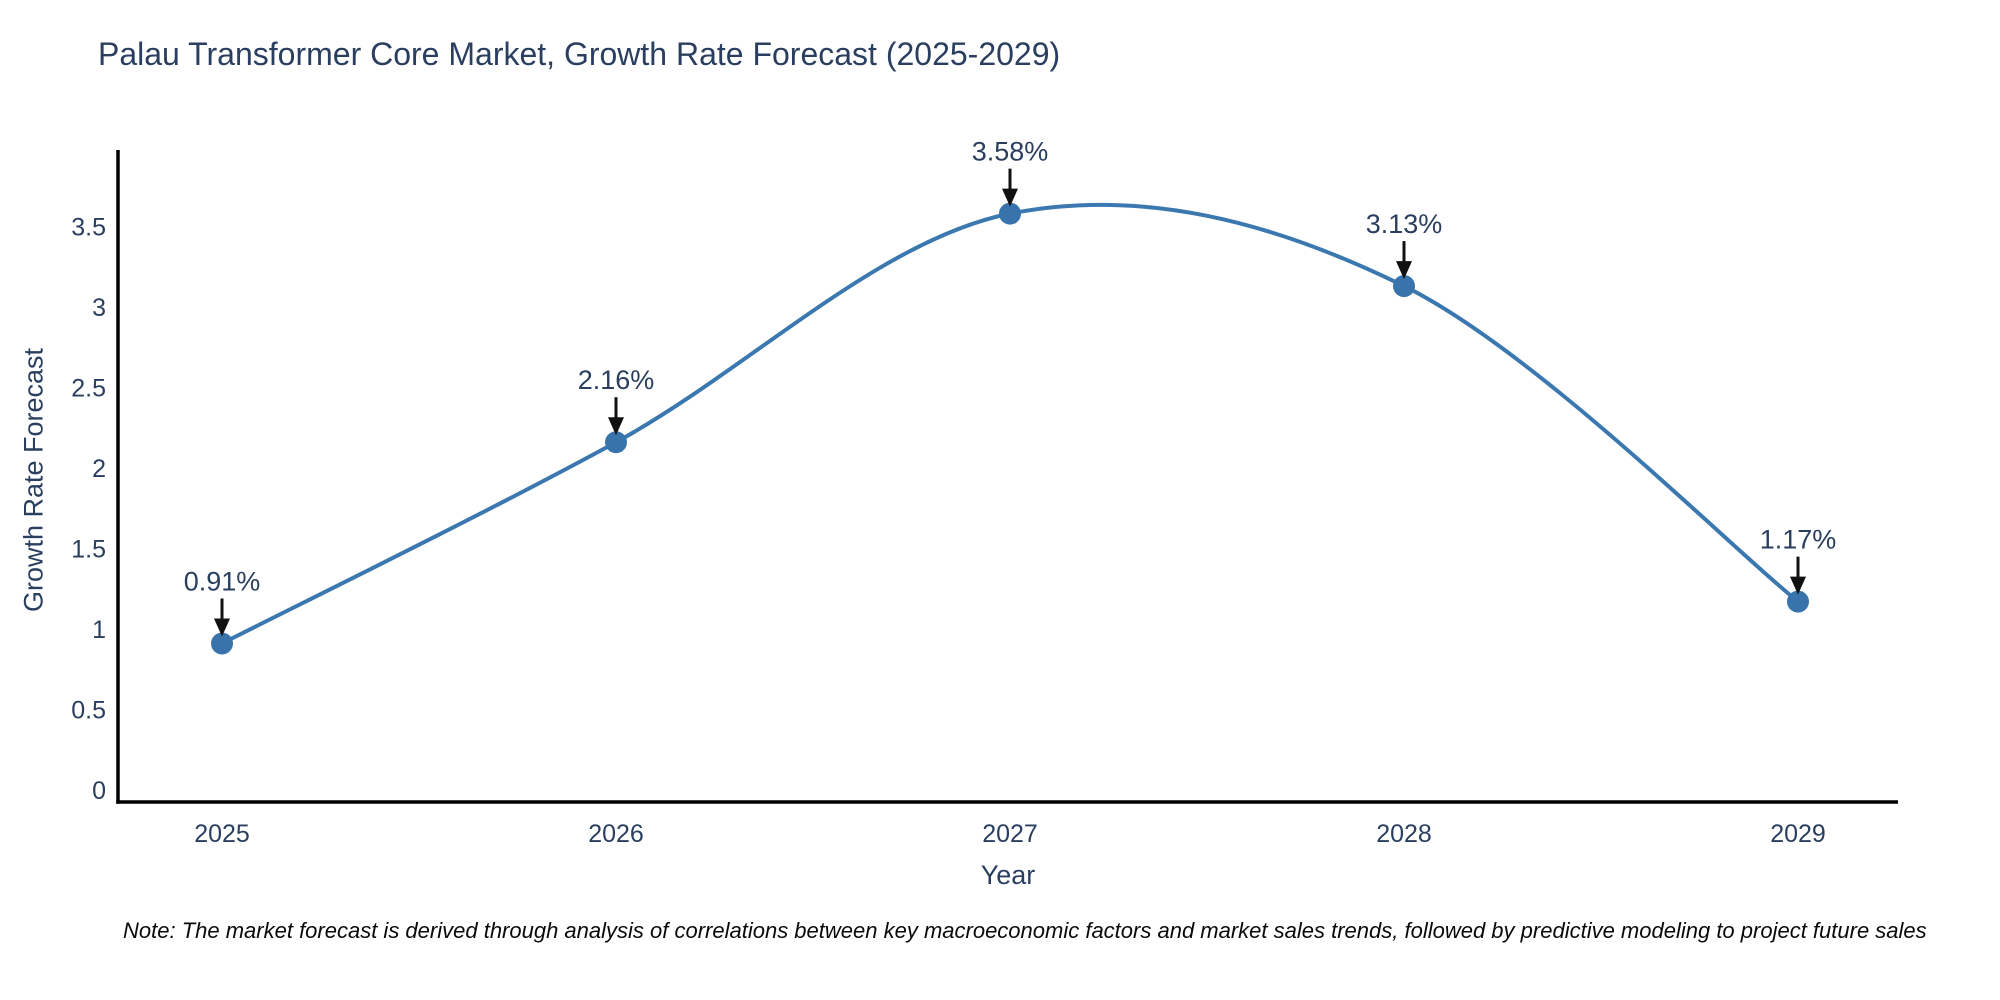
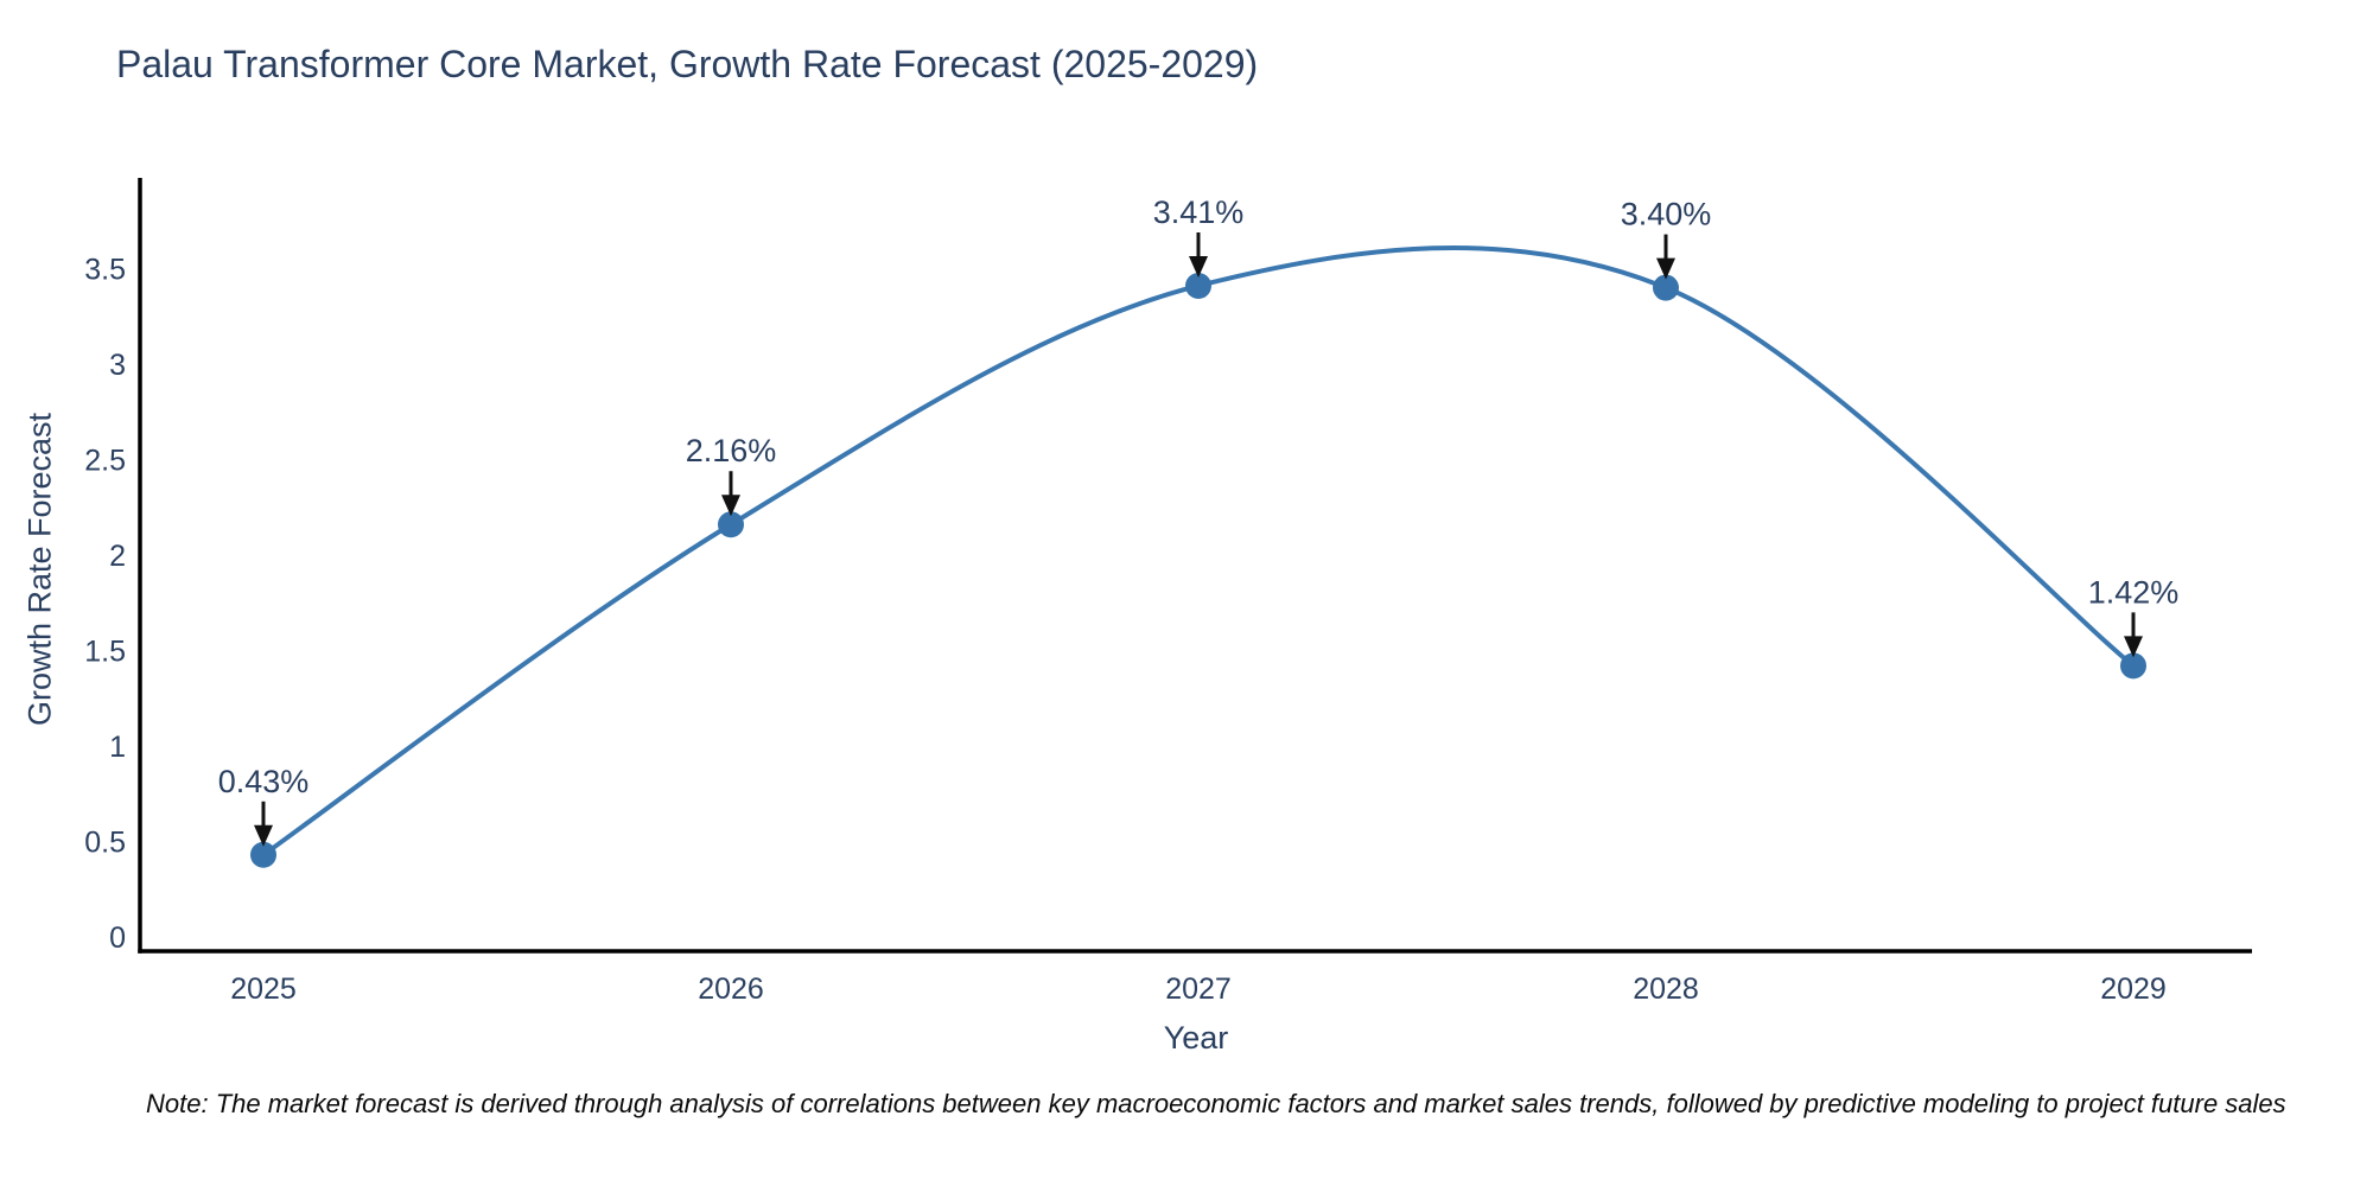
2025: 0.91% -> 0.43%
2027: 3.58% -> 3.41%
2028: 3.13% -> 3.40%
2029: 1.17% -> 1.42%
